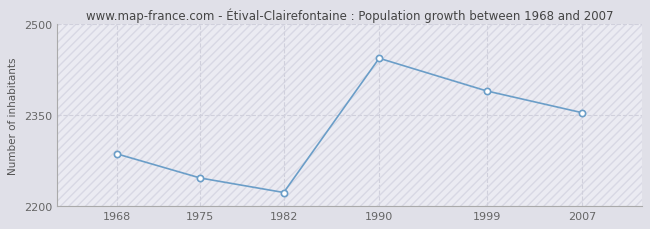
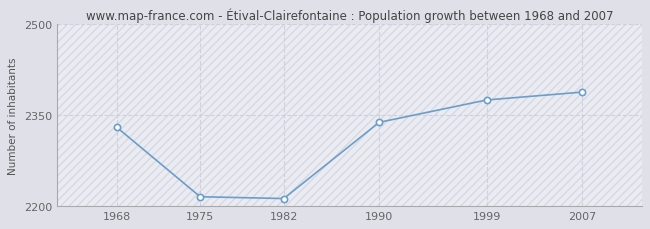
1968: 2286 -> 2330
1975: 2246 -> 2215
1982: 2222 -> 2212
1990: 2444 -> 2338
1999: 2390 -> 2375
2007: 2354 -> 2388
